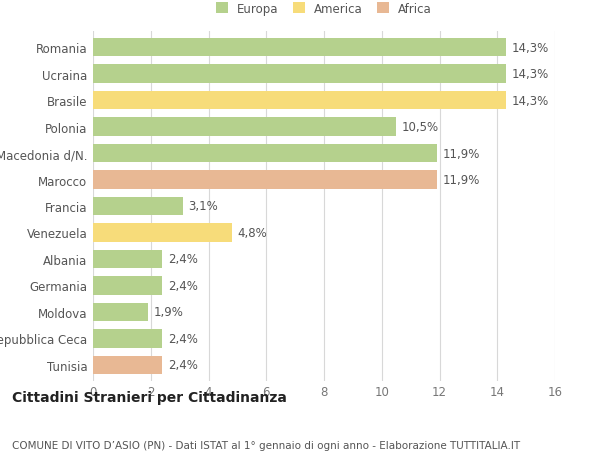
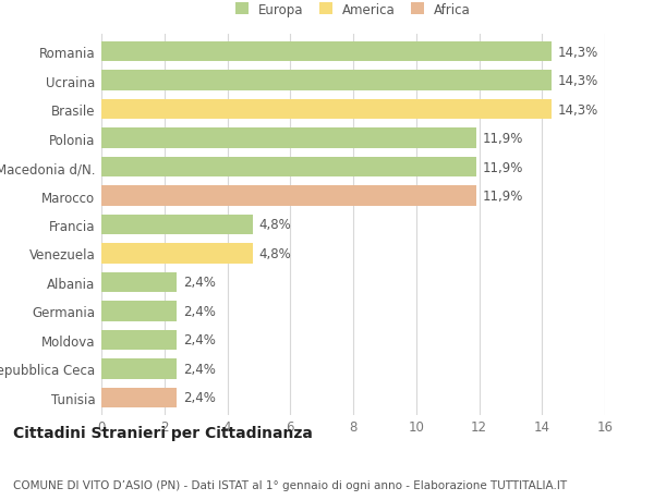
Polonia: 10,5% -> 11,9%
Francia: 3,1% -> 4,8%
Moldova: 1,9% -> 2,4%
